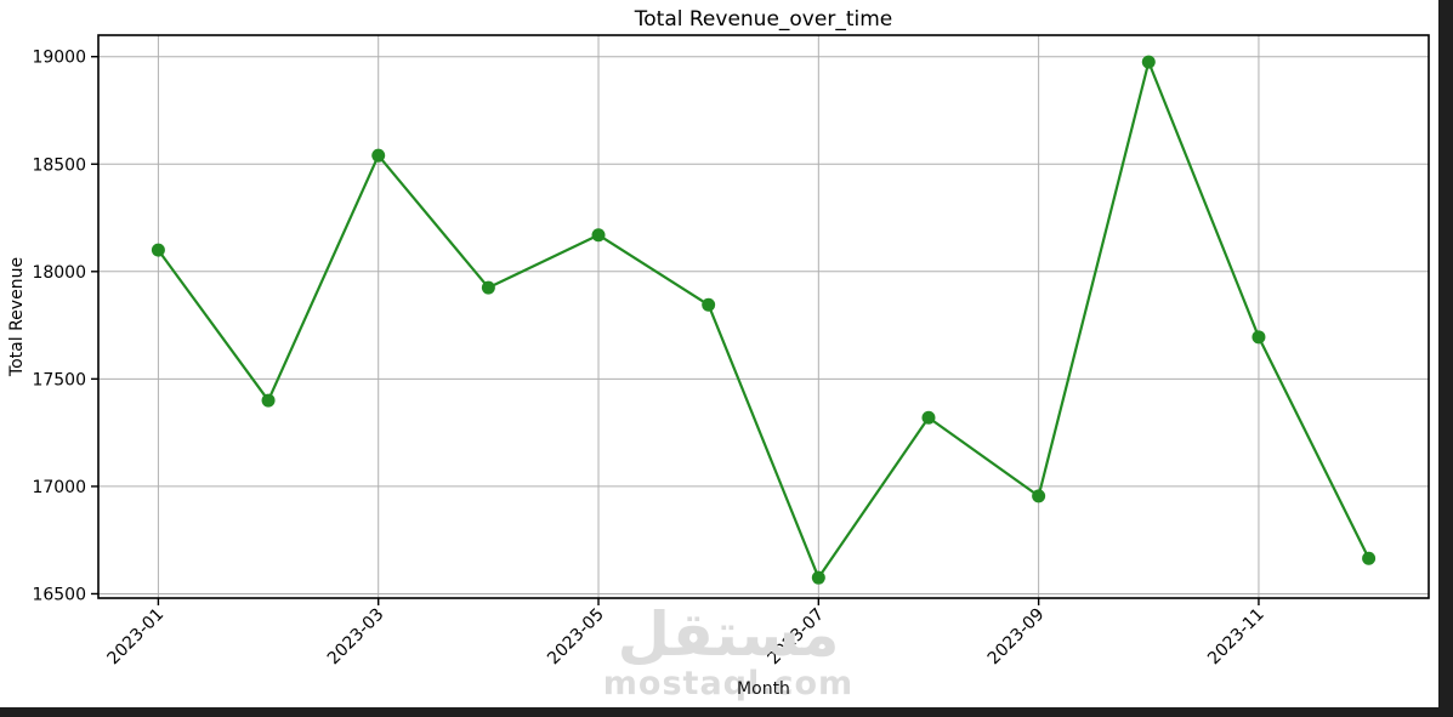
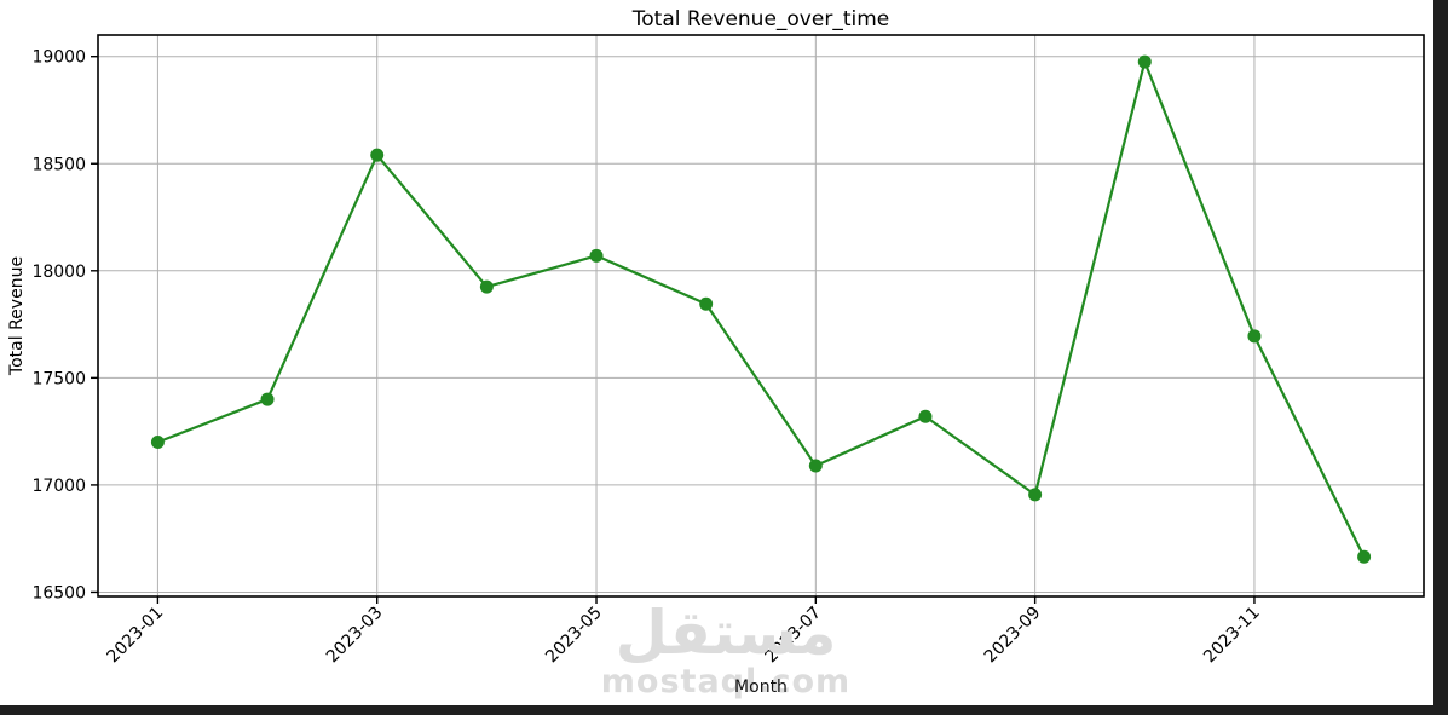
2023-01: 18100 -> 17200
2023-05: 18170 -> 18070
2023-07: 16580 -> 17090
